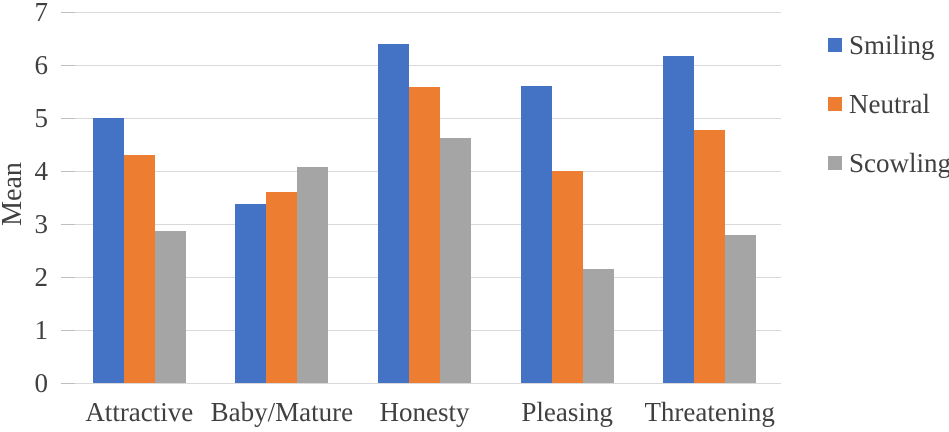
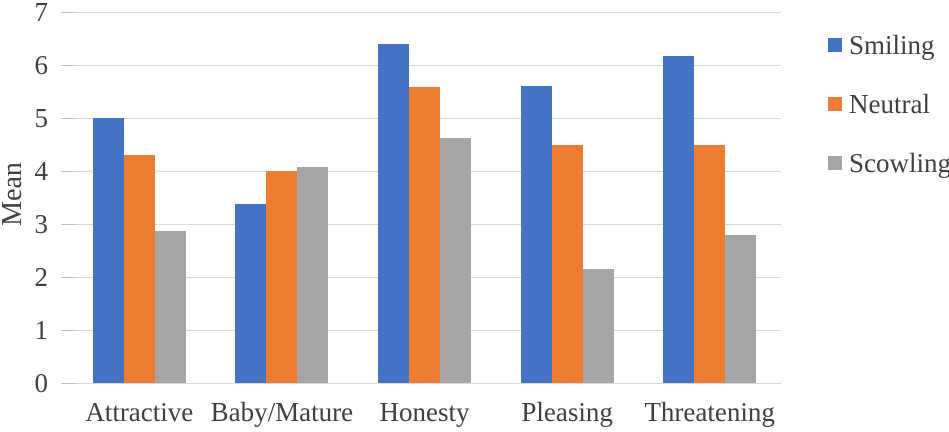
Neutral/Baby/Mature: 3.6 -> 4.0
Neutral/Pleasing: 4.0 -> 4.5
Neutral/Threatening: 4.8 -> 4.5
